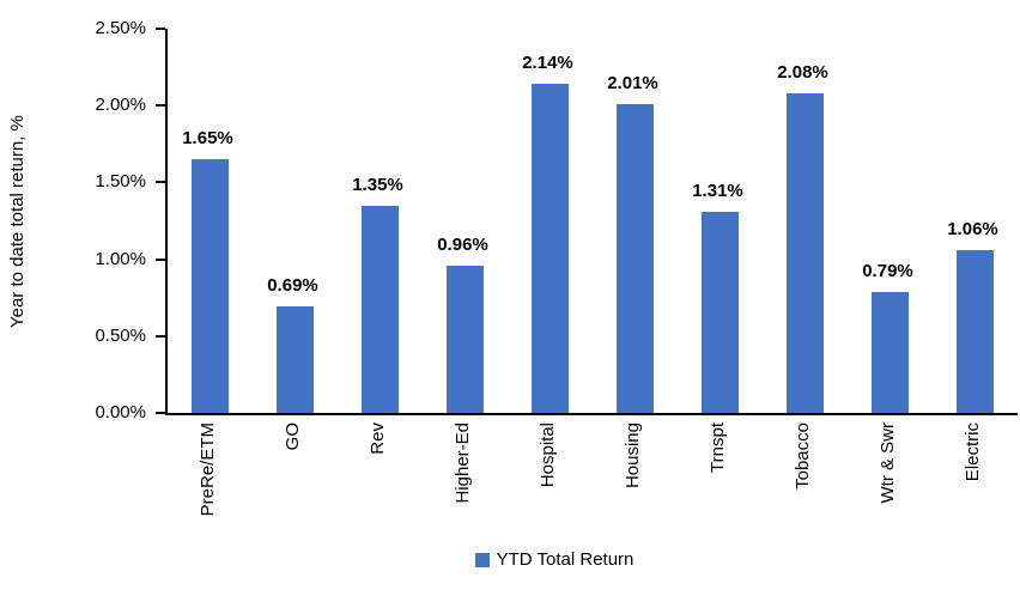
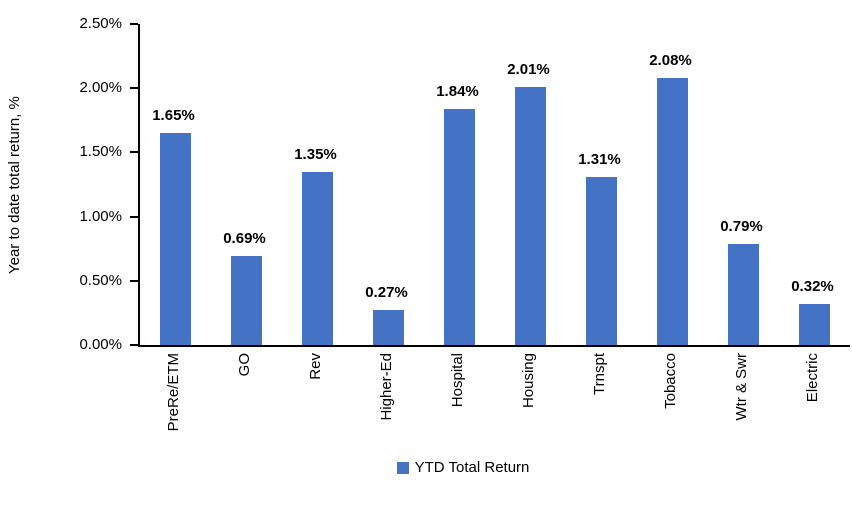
Higher-Ed: 0.96% -> 0.27%
Hospital: 2.14% -> 1.84%
Electric: 1.06% -> 0.32%
